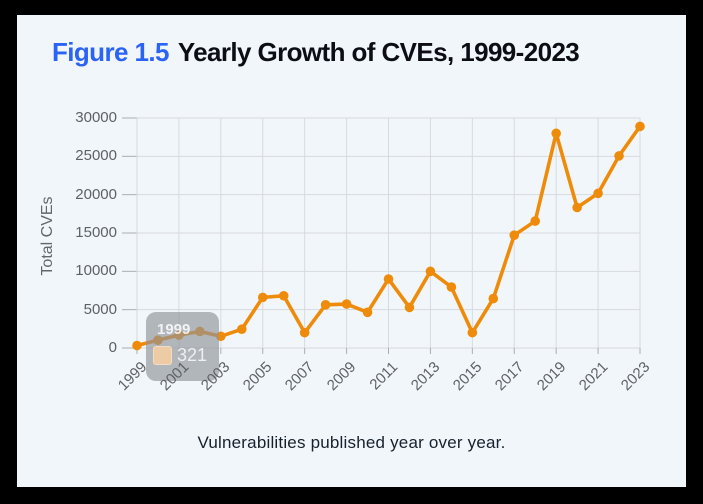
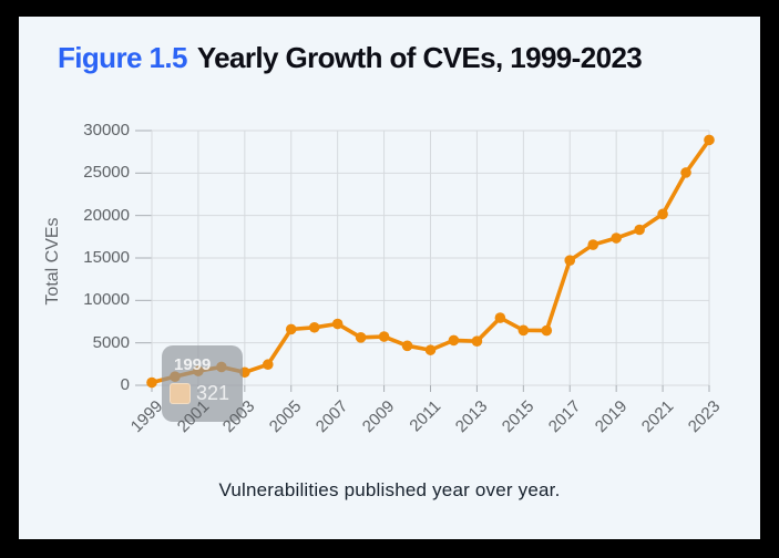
2007: 2000 -> 7000
2011: 9000 -> 4000
2013: 10000 -> 5000
2015: 2000 -> 6000
2019: 28000 -> 17000
